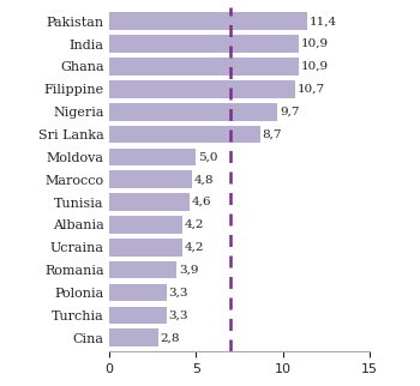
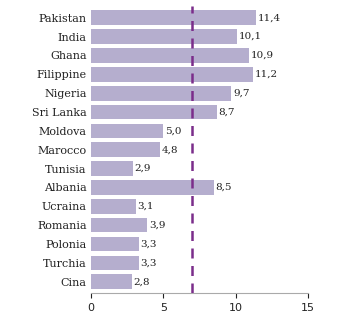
India: 10,9 -> 10,1
Filippine: 10,7 -> 11,2
Tunisia: 4,6 -> 2,9
Albania: 4,2 -> 8,5
Ucraina: 4,2 -> 3,1
